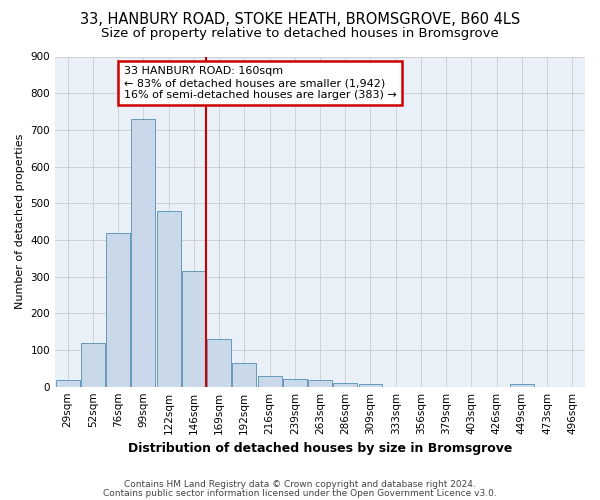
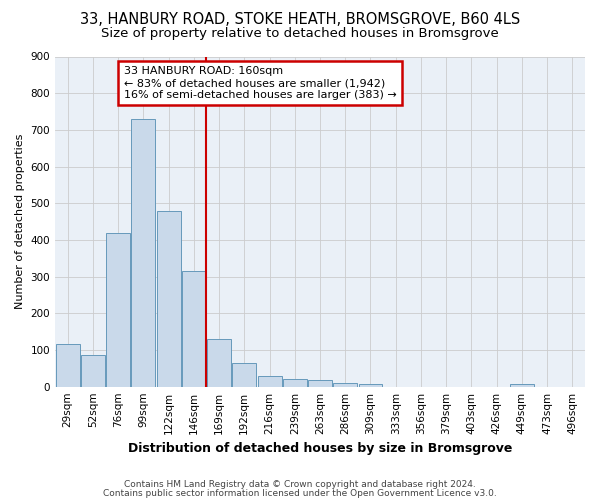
29sqm: 18 -> 115
52sqm: 120 -> 85
